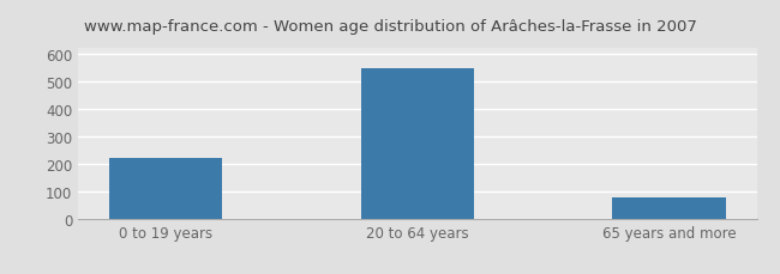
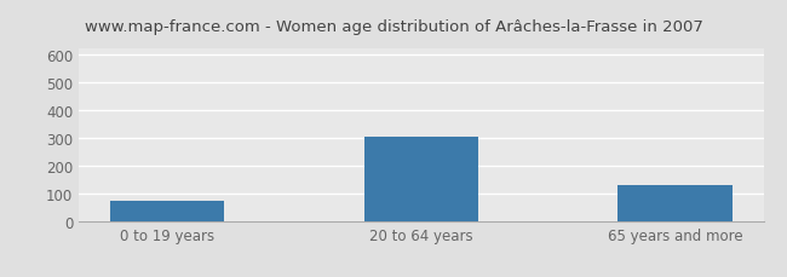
0 to 19 years: 220 -> 75
20 to 64 years: 550 -> 305
65 years and more: 78 -> 130
